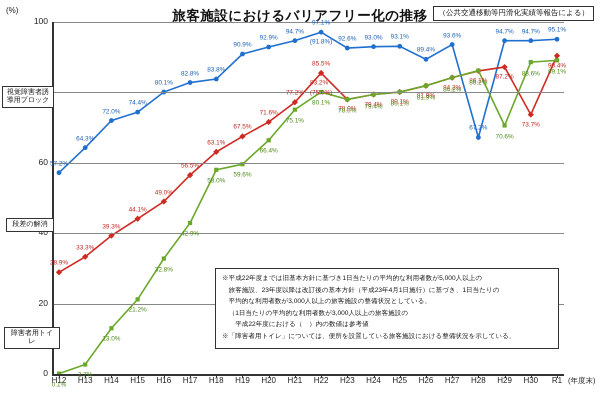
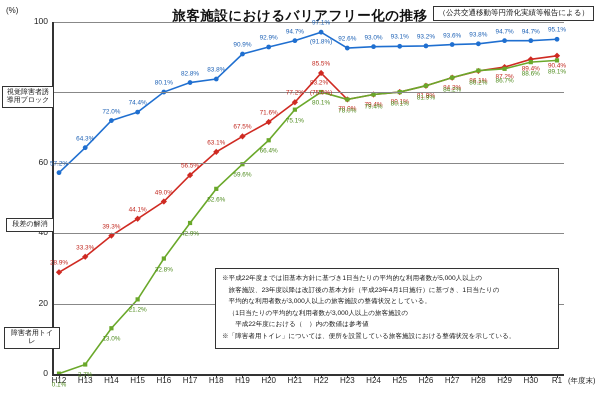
障害者用トイレ/H18: 58.0% -> 52.6%
視覚障害者誘導用ブロック/H26: 89.4% -> 93.2%
視覚障害者誘導用ブロック/H28: 67.2% -> 93.8%
障害者用トイレ/H29: 70.6% -> 86.7%
段差の解消/H30: 73.7% -> 89.4%
